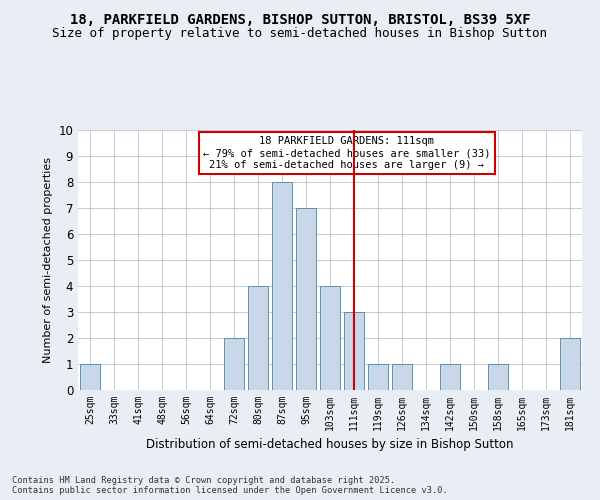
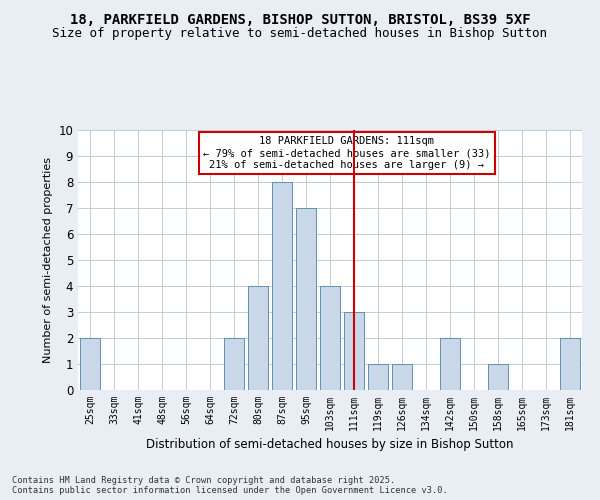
25sqm: 1 -> 2
142sqm: 1 -> 2
